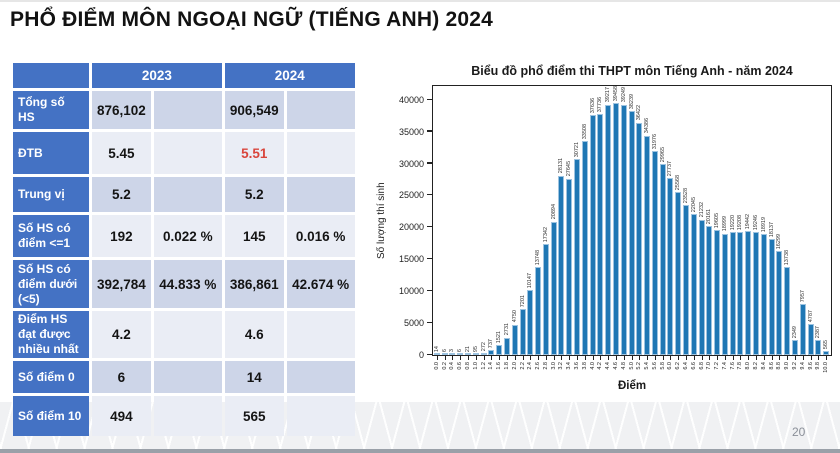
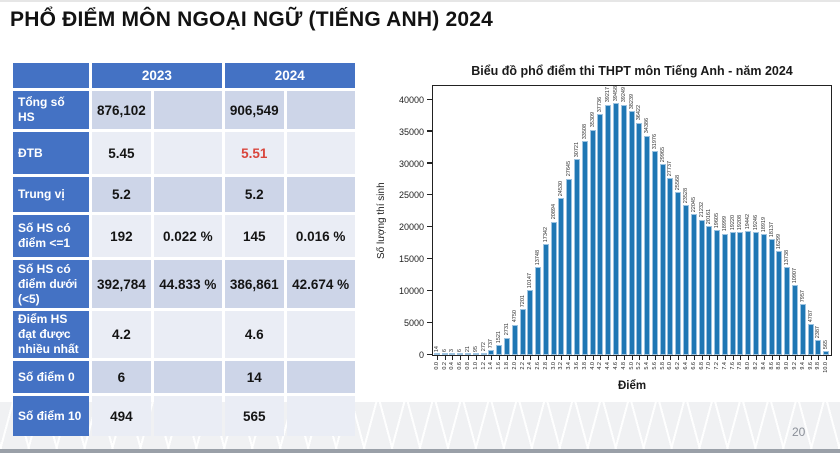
3.2: 28131 -> 24530
4.0: 37636 -> 35309
9.2: 2349 -> 10907
